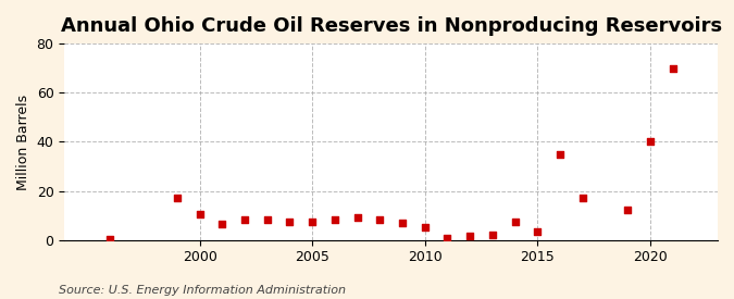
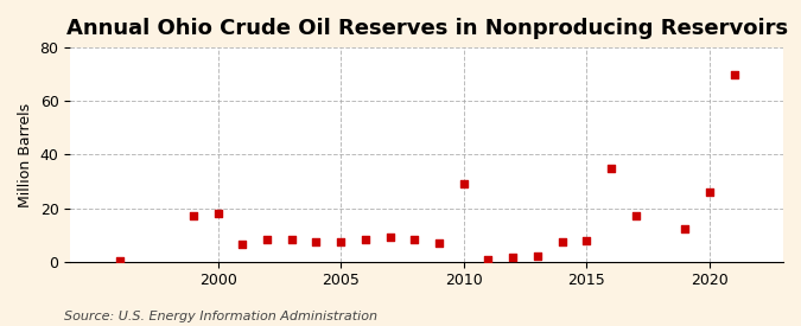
2000: 10.5 -> 18.0
2010: 5.0 -> 29.0
2015: 3.5 -> 8.0
2020: 40.0 -> 26.0
